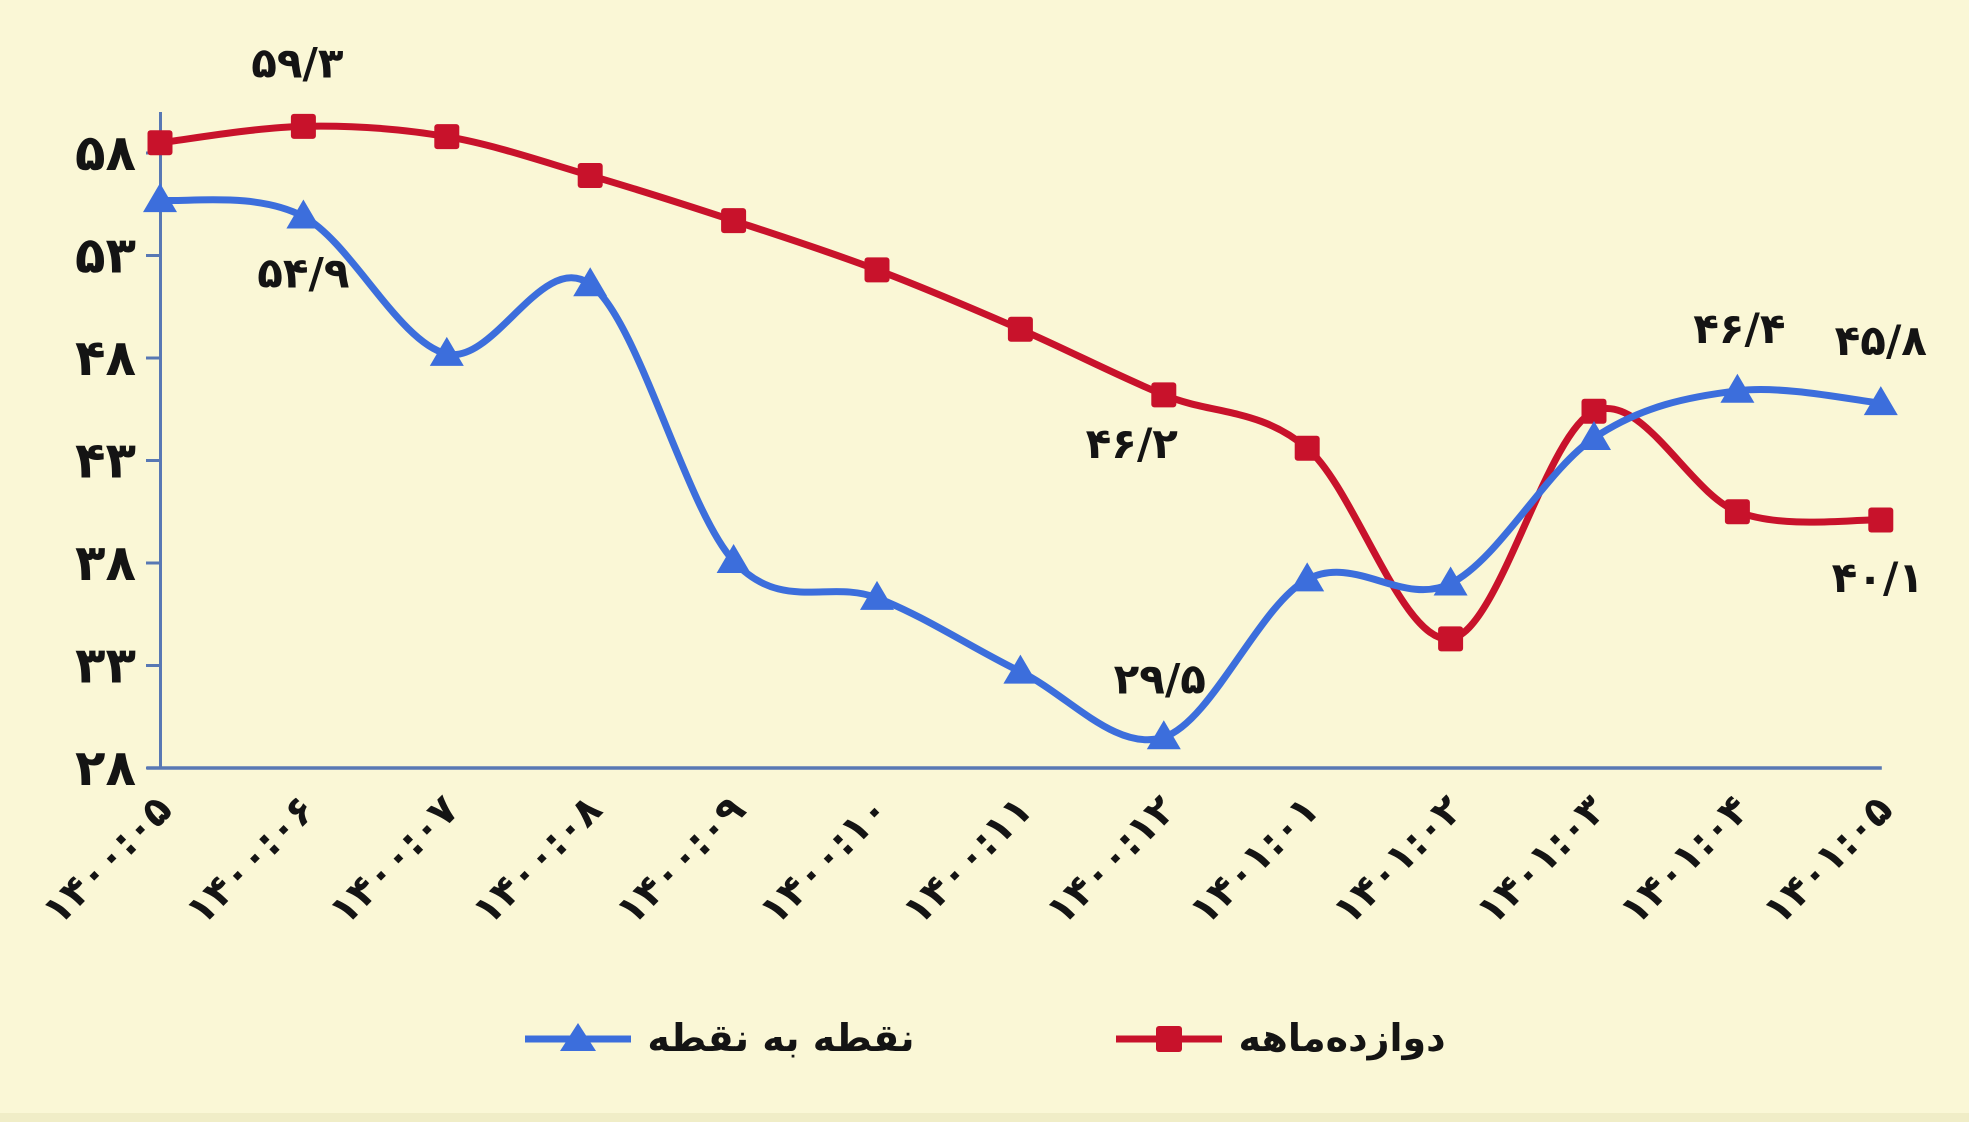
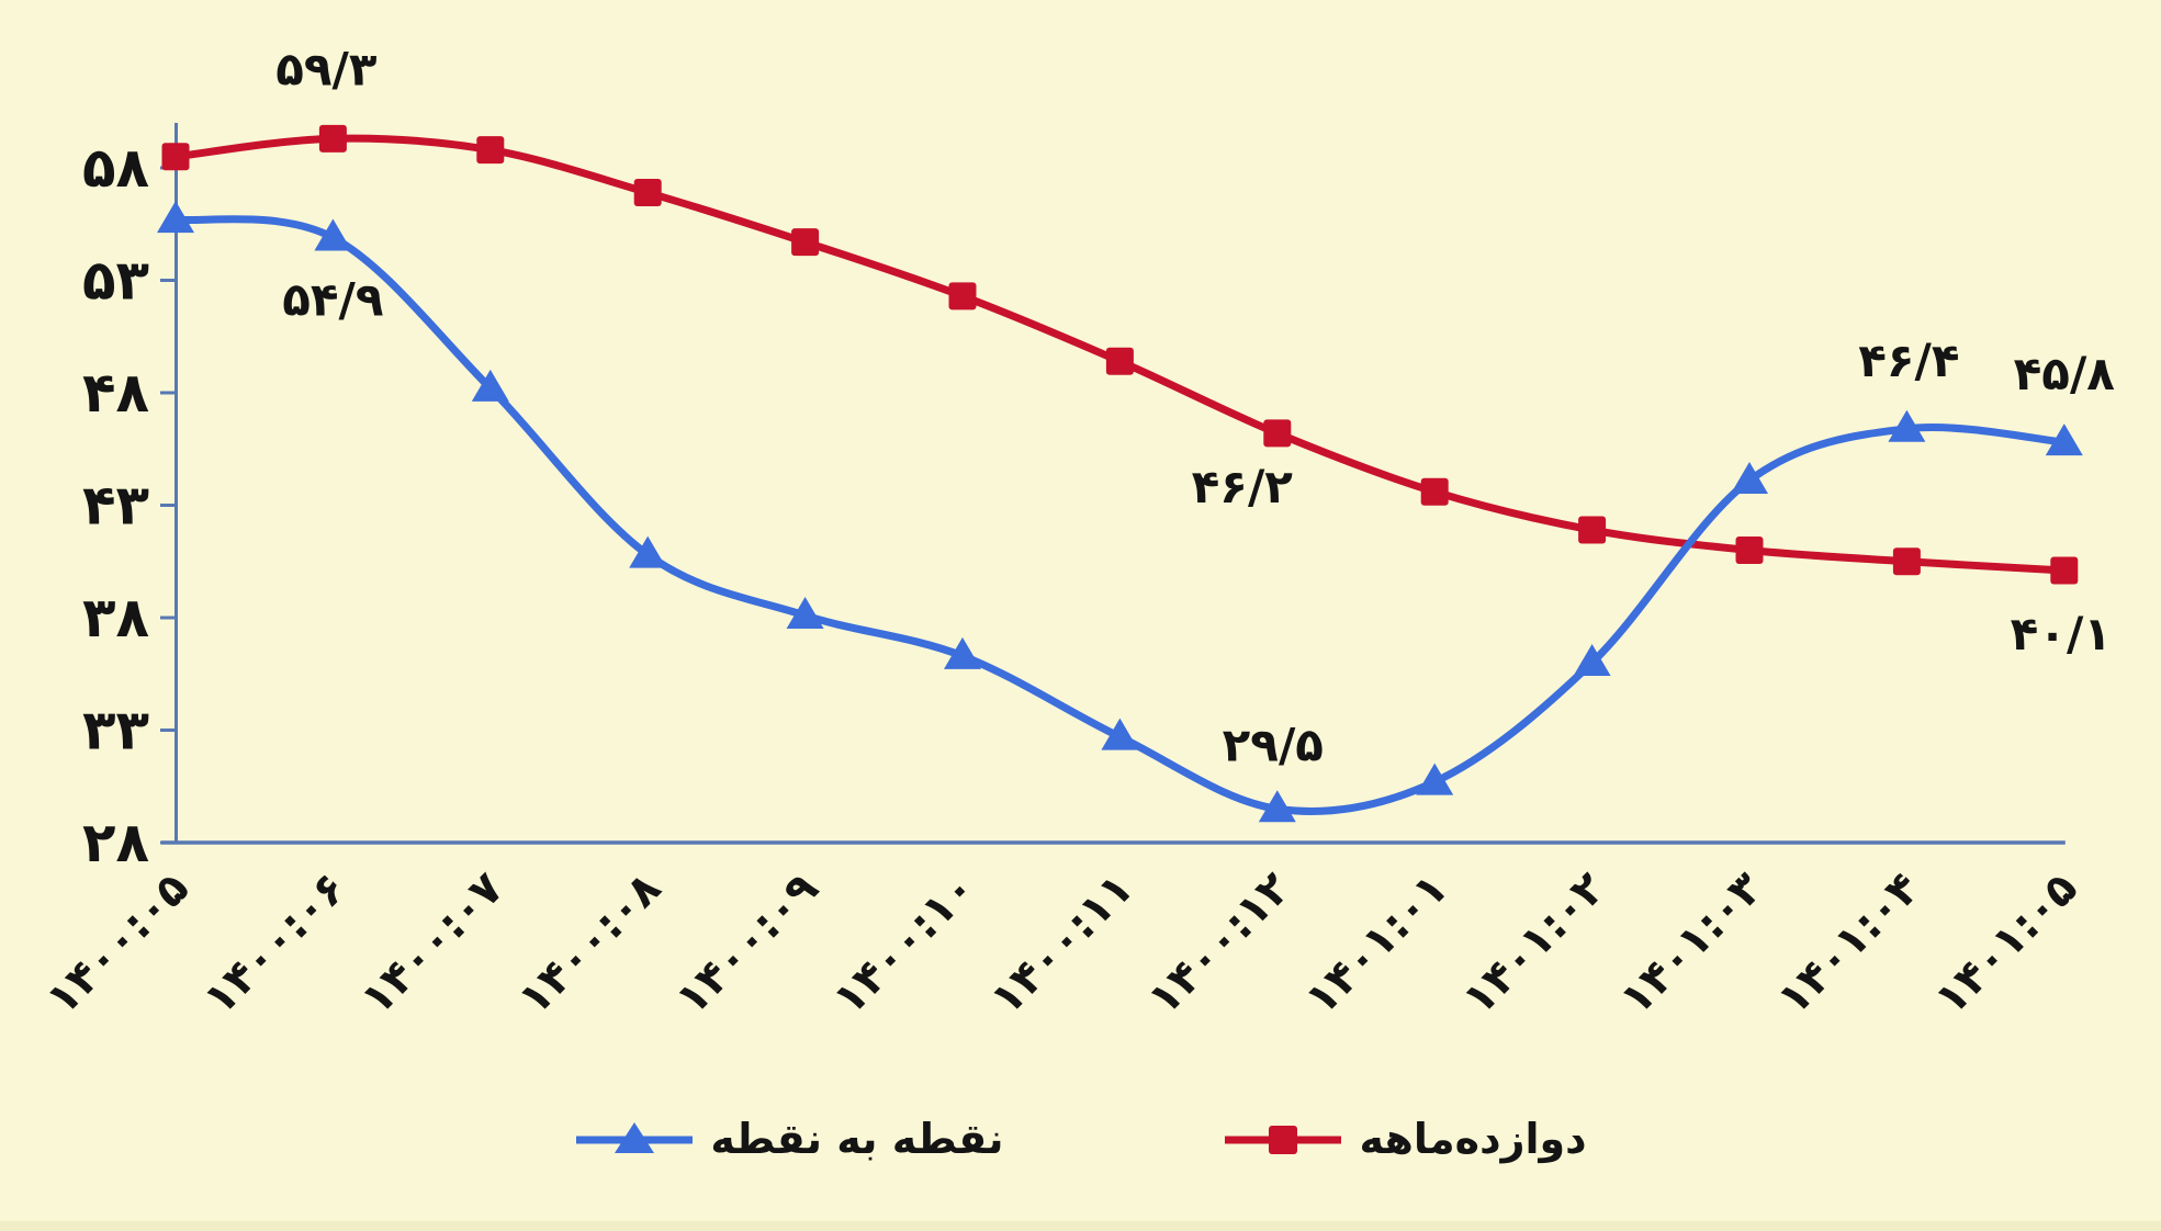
نقطه به نقطه/۱۴۰۰:۰۸: 51.6 -> 40.8
نقطه به نقطه/۱۴۰۱:۰۱: 37.2 -> 30.7
نقطه به نقطه/۱۴۰۱:۰۲: 37.0 -> 36.0
دوازده‌ماهه/۱۴۰۱:۰۲: 34.3 -> 41.9
دوازده‌ماهه/۱۴۰۱:۰۳: 45.4 -> 41.0
